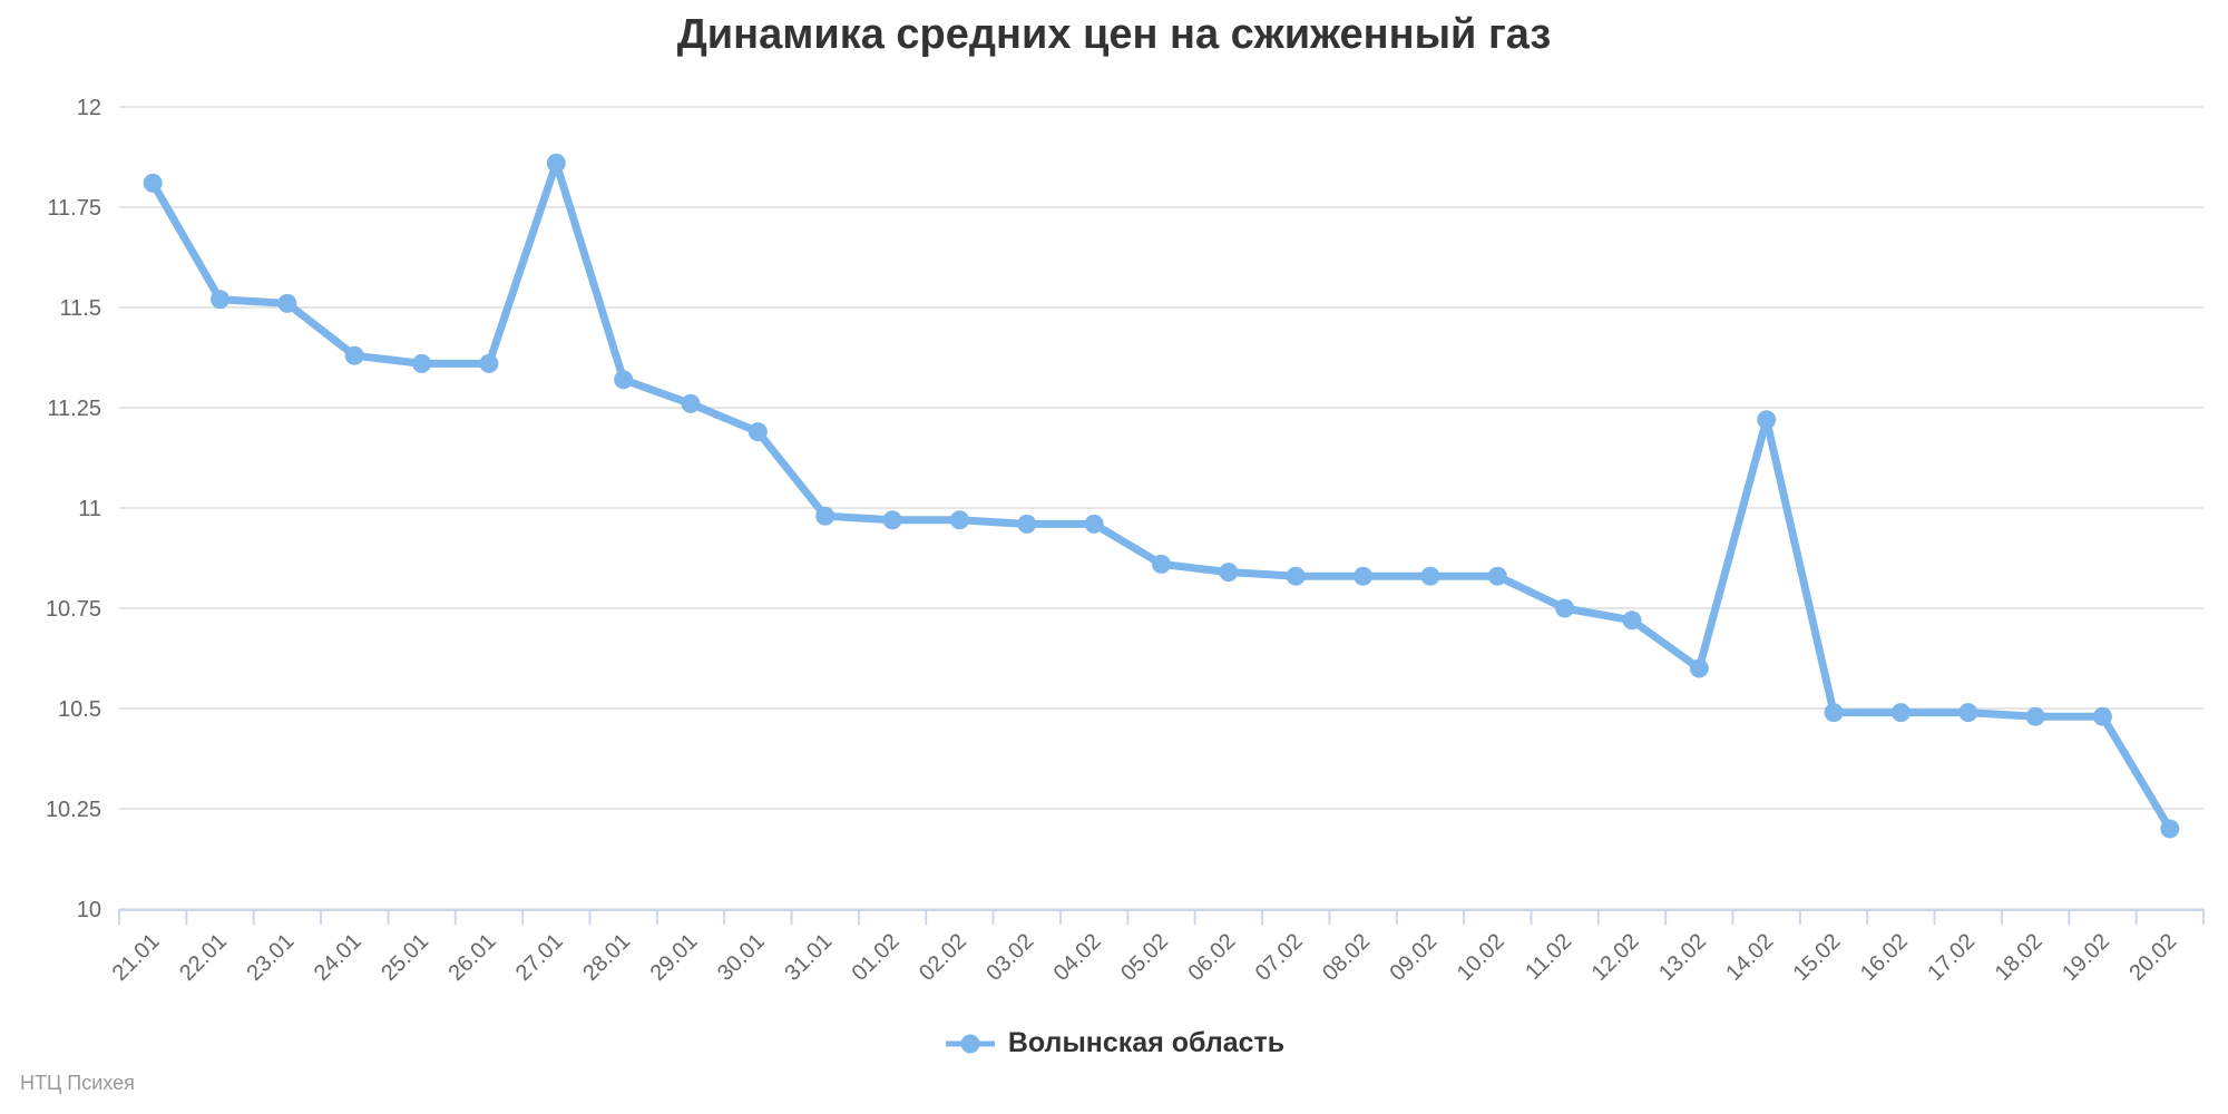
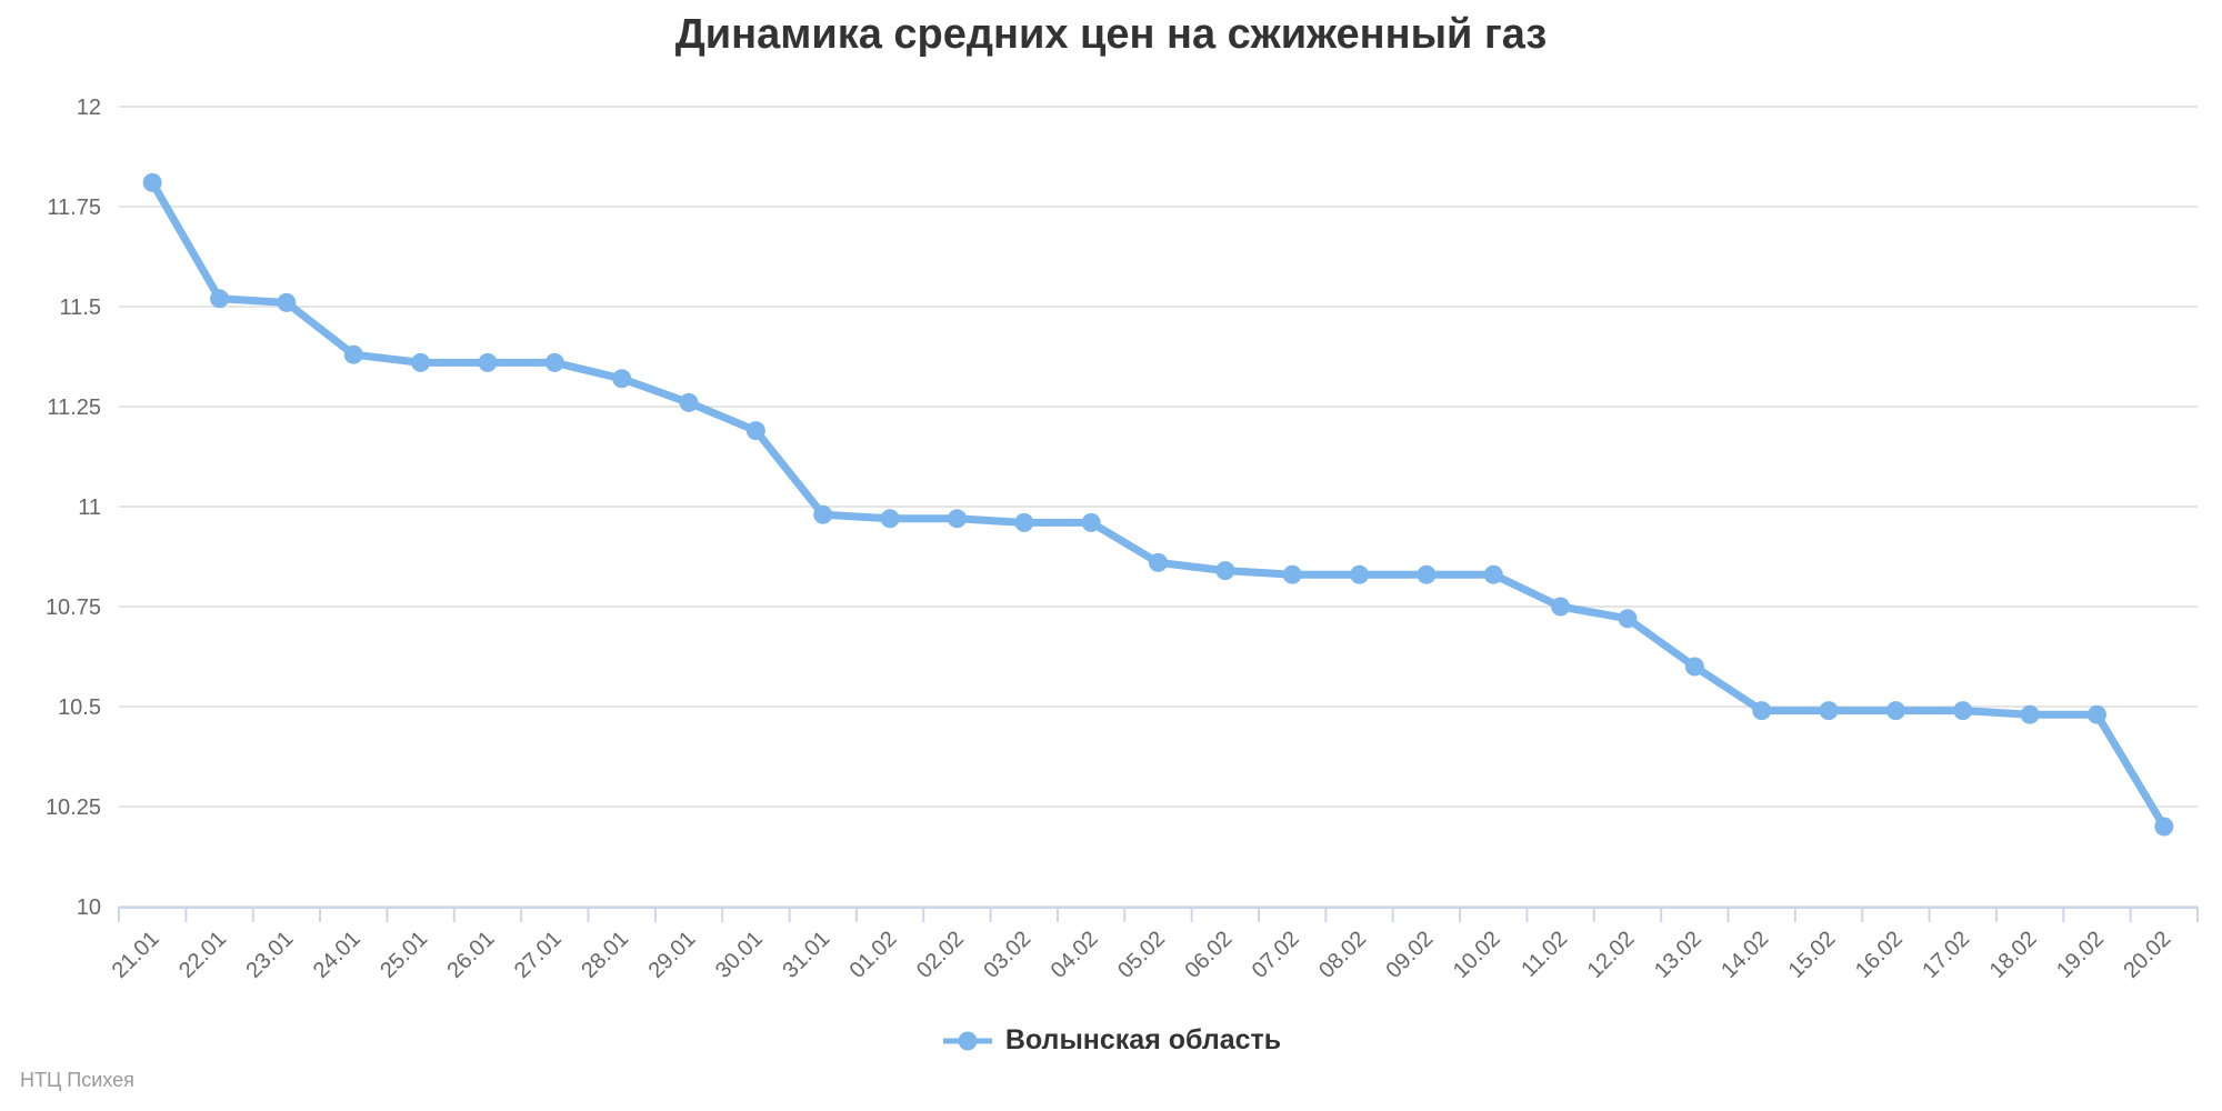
27.01: 11.86 -> 11.36
14.02: 11.22 -> 10.49
